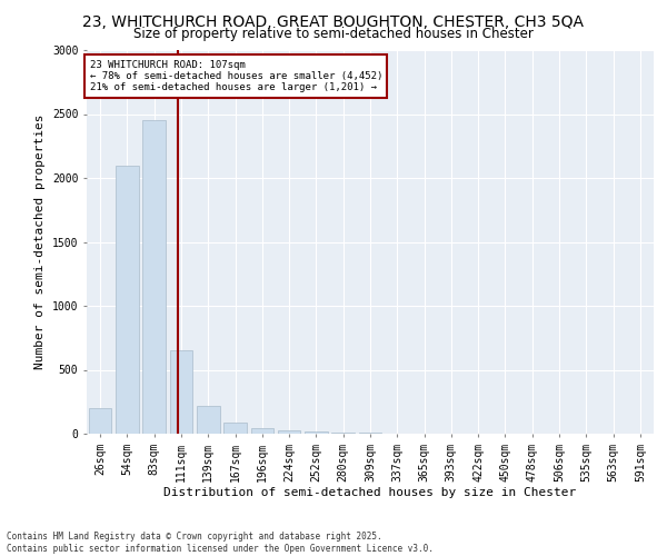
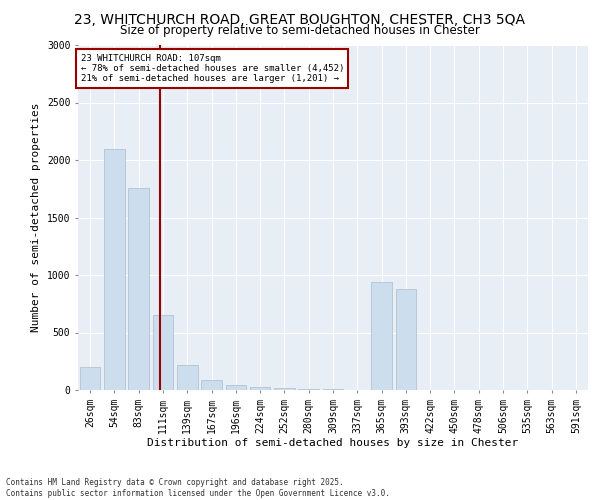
83sqm: 2450 -> 1760
365sqm: 0 -> 940
393sqm: 0 -> 880
